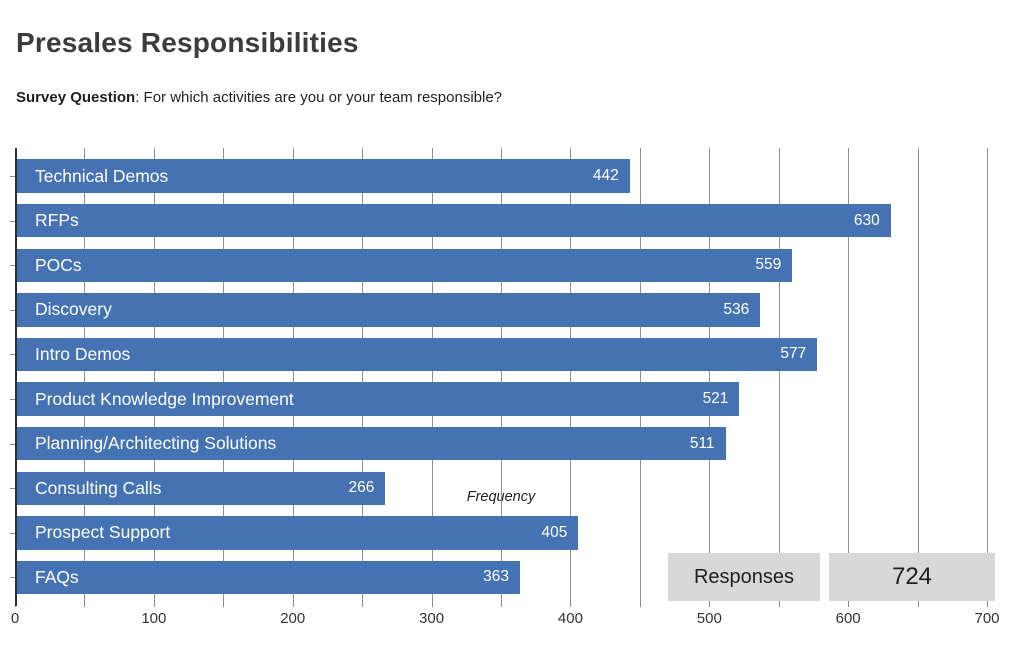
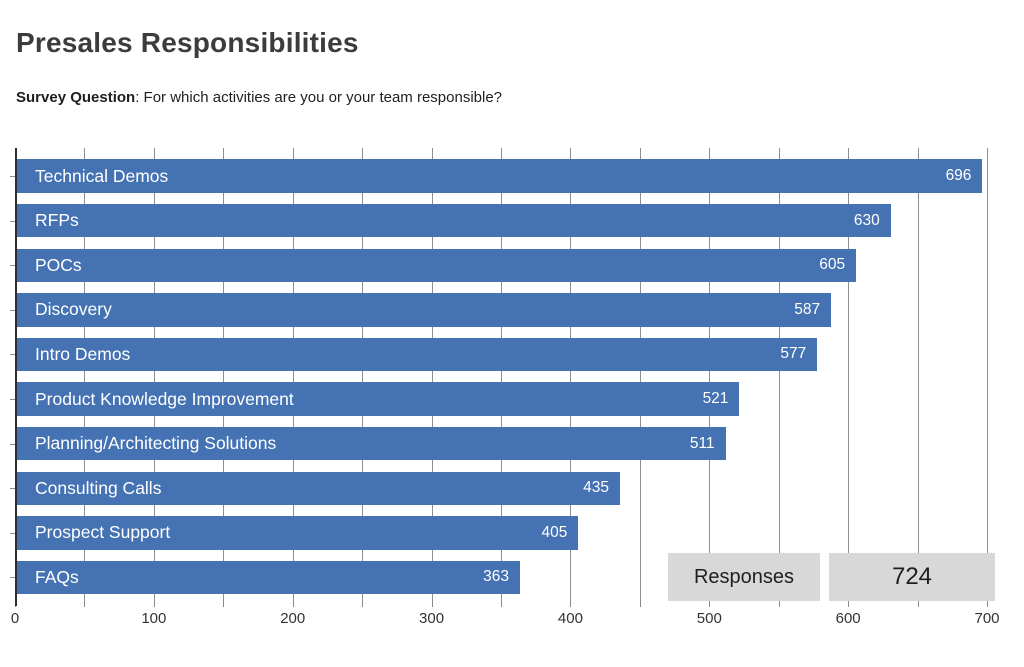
Technical Demos: 442 -> 696
POCs: 559 -> 605
Discovery: 536 -> 587
Consulting Calls: 266 -> 435
